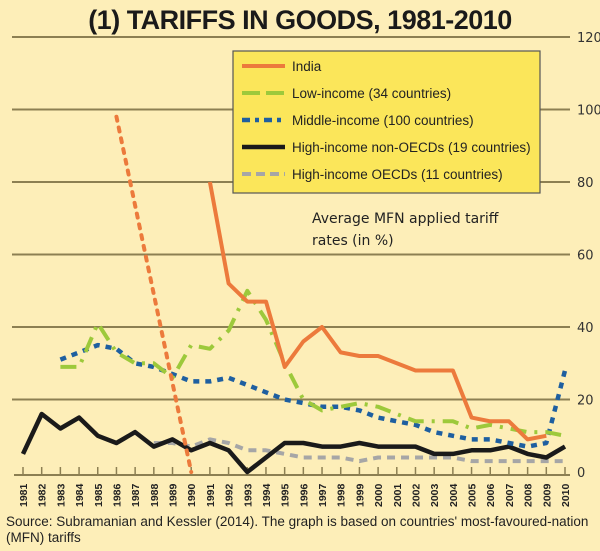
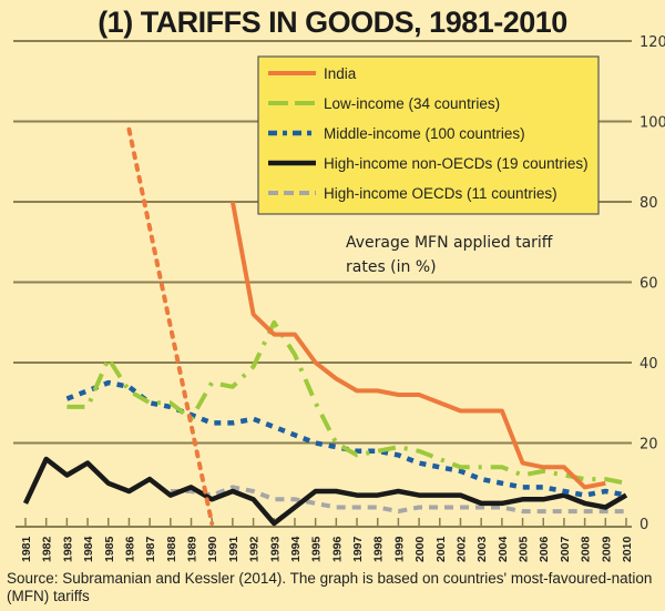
India/1995: 29 -> 40
India/1997: 40 -> 33
Middle-income (100 countries)/2010: 28 -> 7
